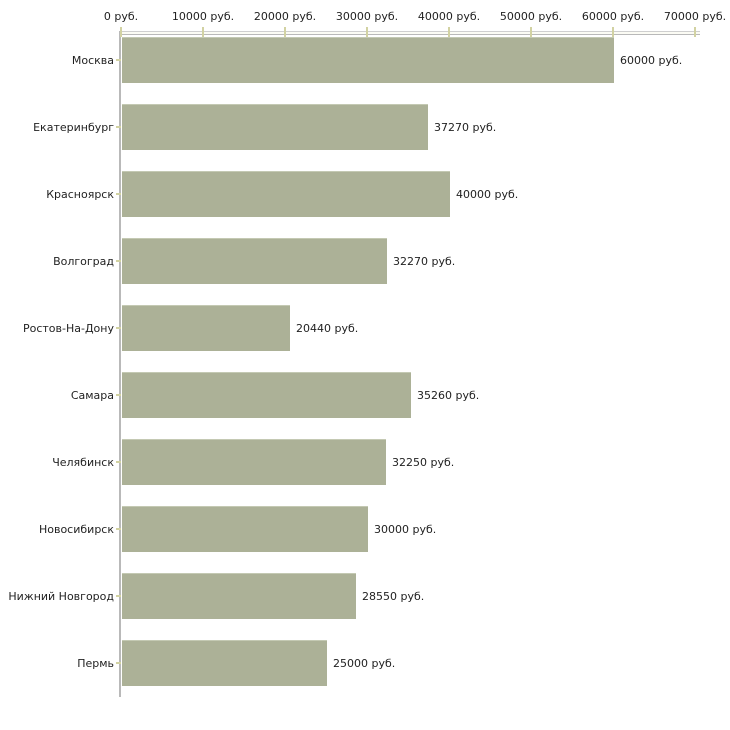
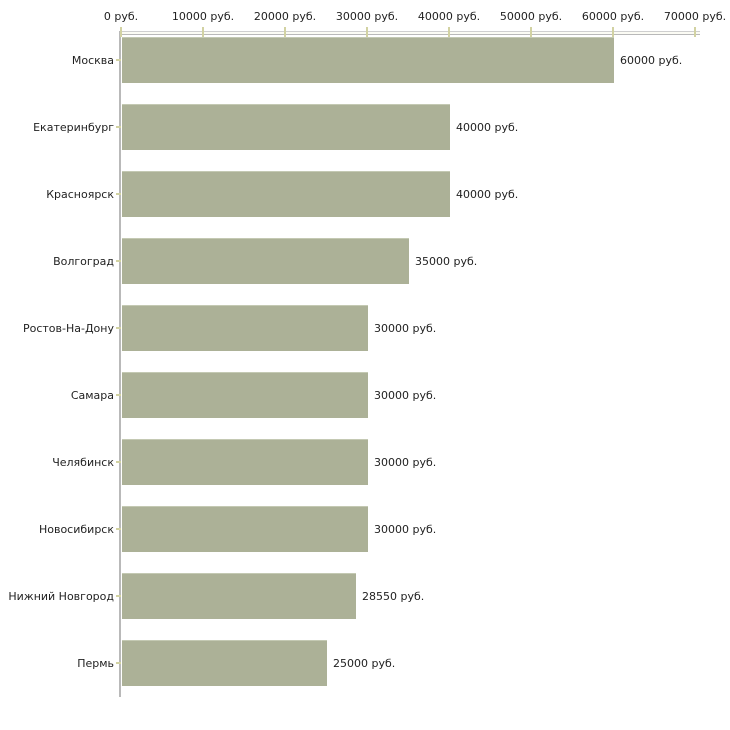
Екатеринбург: 37270 -> 40000
Волгоград: 32270 -> 35000
Ростов-На-Дону: 20440 -> 30000
Самара: 35260 -> 30000
Челябинск: 32250 -> 30000
